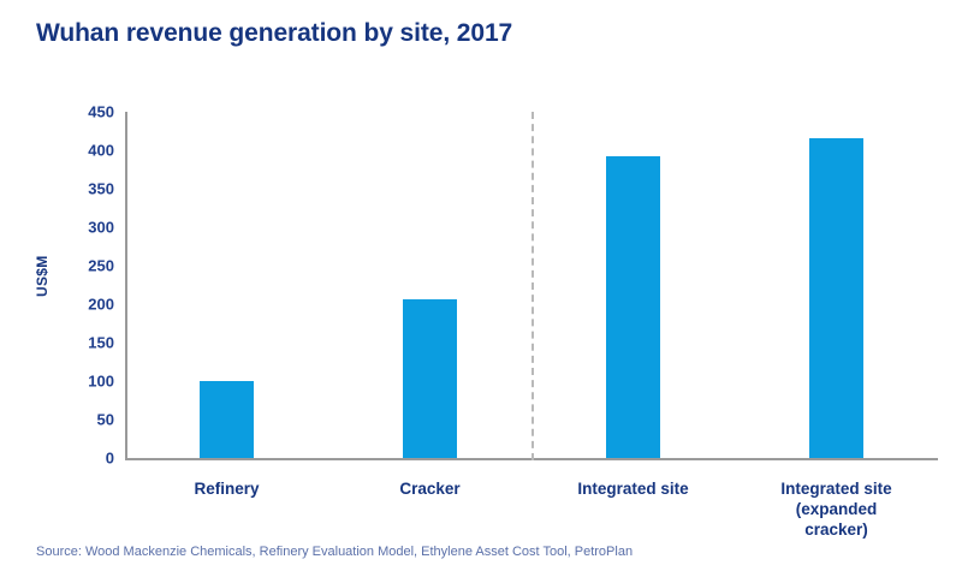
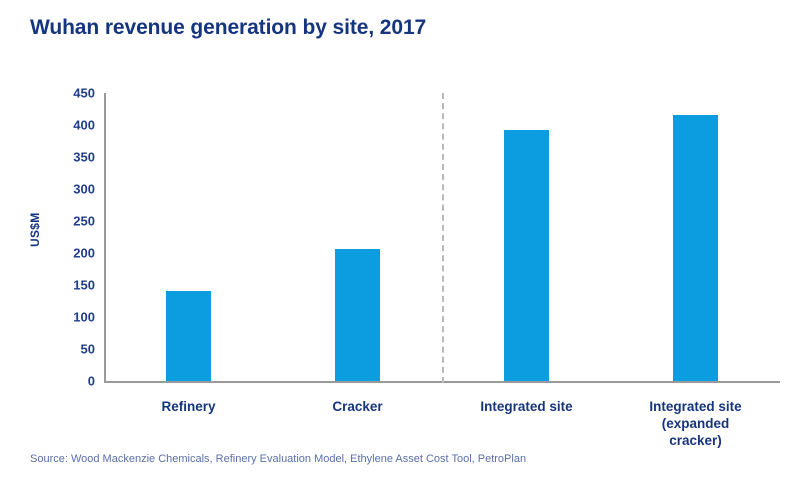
Refinery: 100 -> 140
